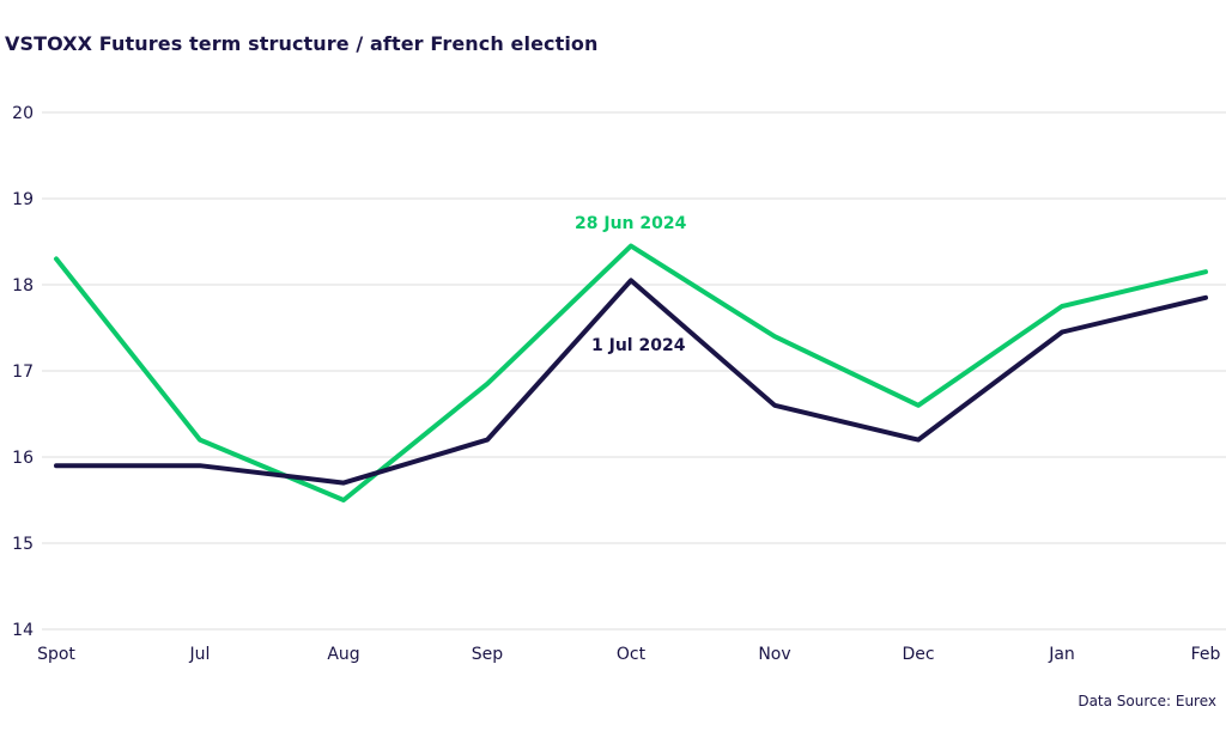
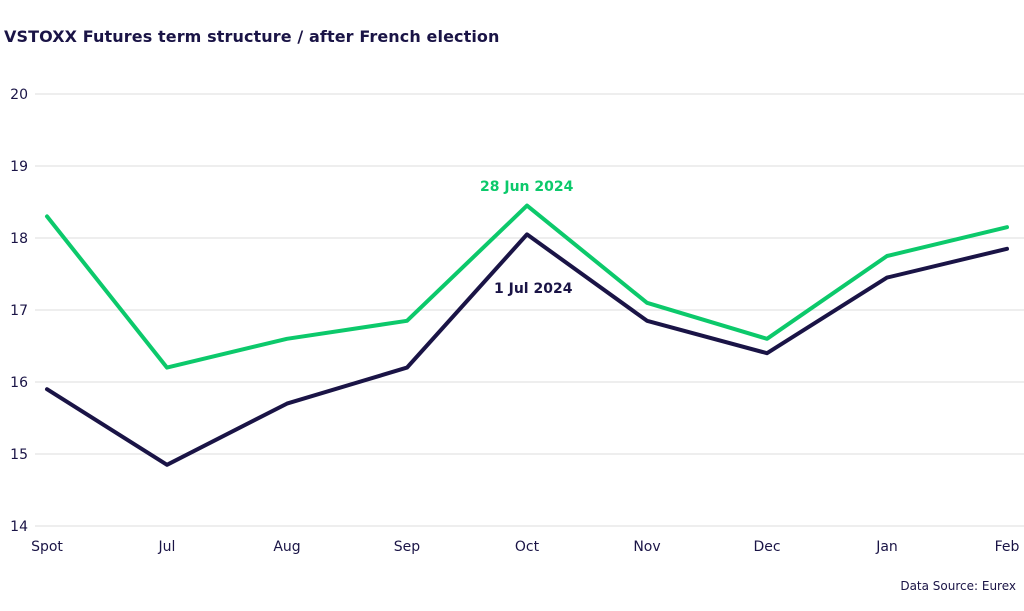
1 Jul 2024/Jul: 15.9 -> 14.8
28 Jun 2024/Aug: 15.5 -> 16.6
28 Jun 2024/Nov: 17.4 -> 17.1
1 Jul 2024/Nov: 16.6 -> 16.9
1 Jul 2024/Dec: 16.2 -> 16.4
